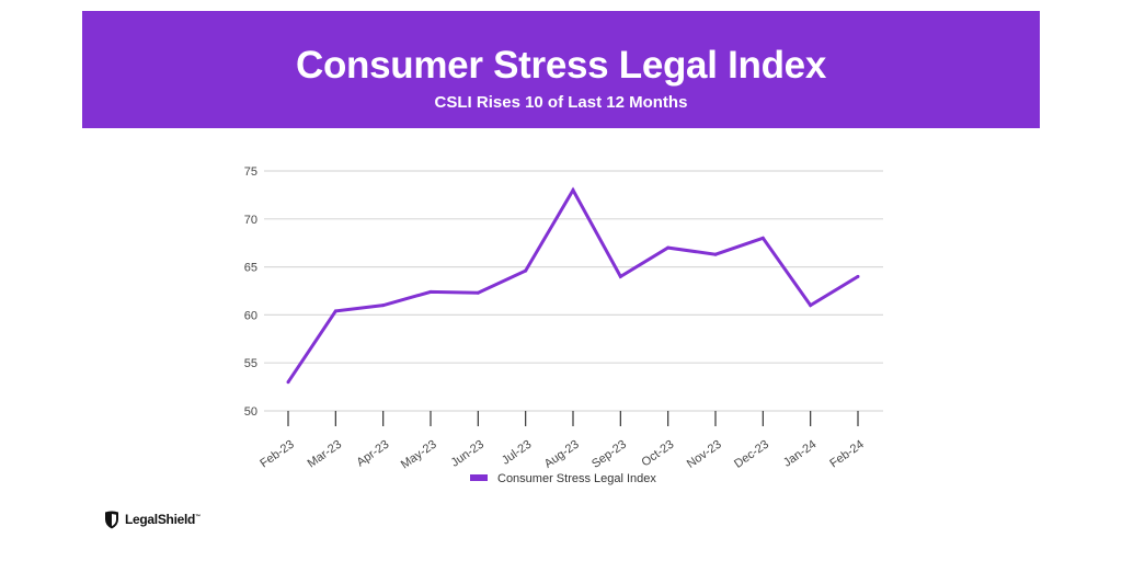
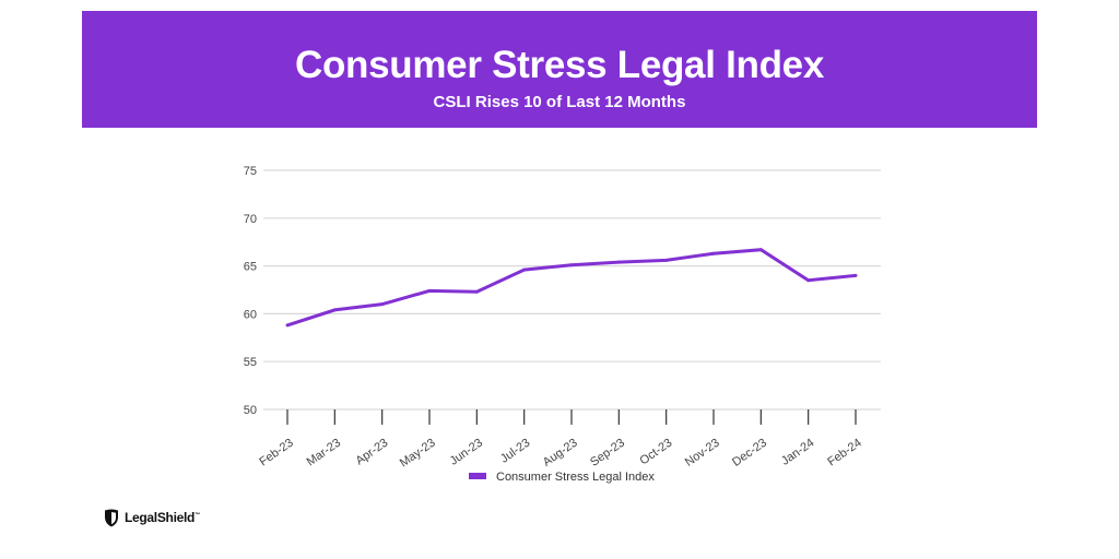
Feb-23: 53 -> 59
Aug-23: 73 -> 65
Sep-23: 64 -> 65
Oct-23: 67 -> 66
Dec-23: 68 -> 67
Jan-24: 61 -> 64
